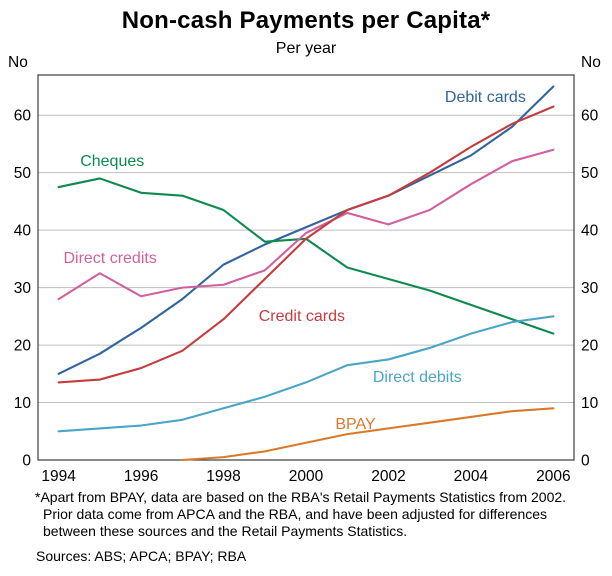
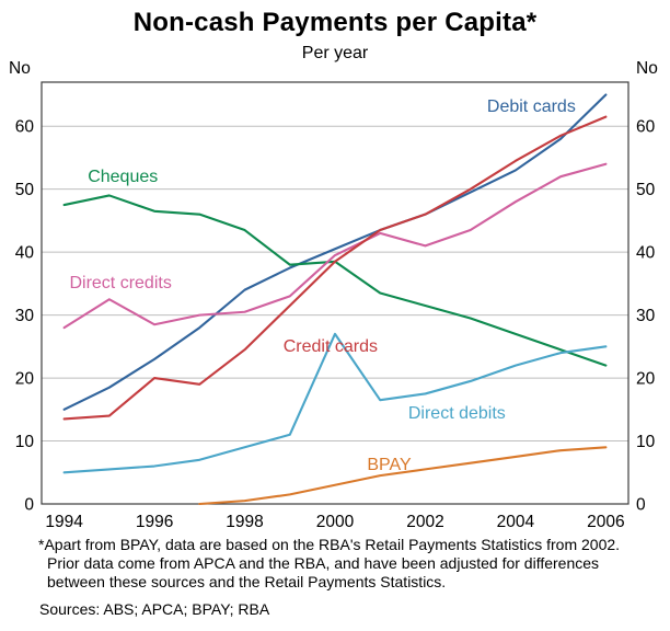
Credit cards/1996: 16 -> 20
Direct debits/2000: 14 -> 27
